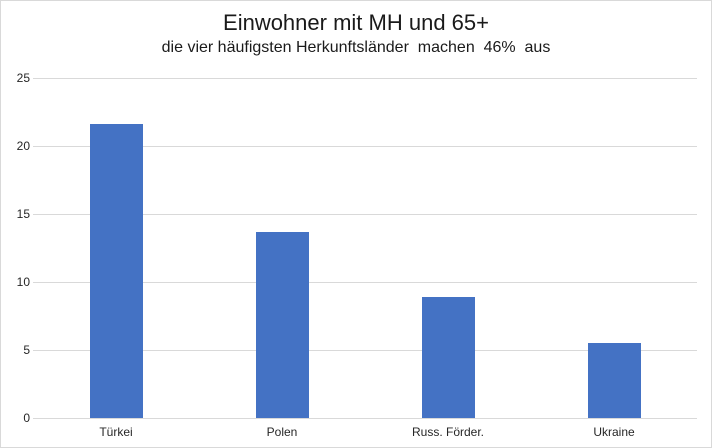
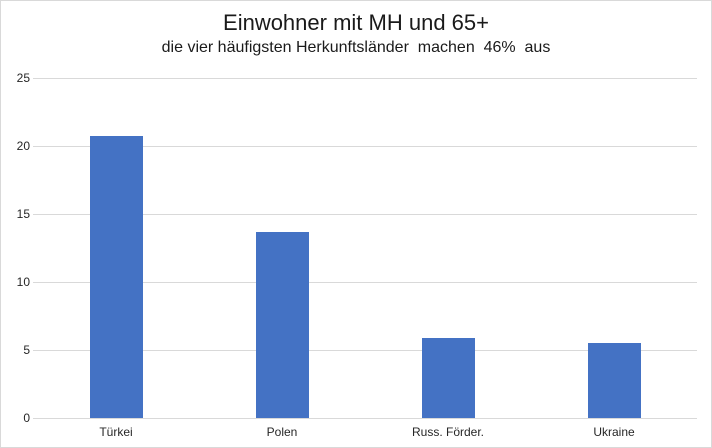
Türkei: 21.6 -> 20.7
Russ. Förder.: 8.9 -> 5.9
